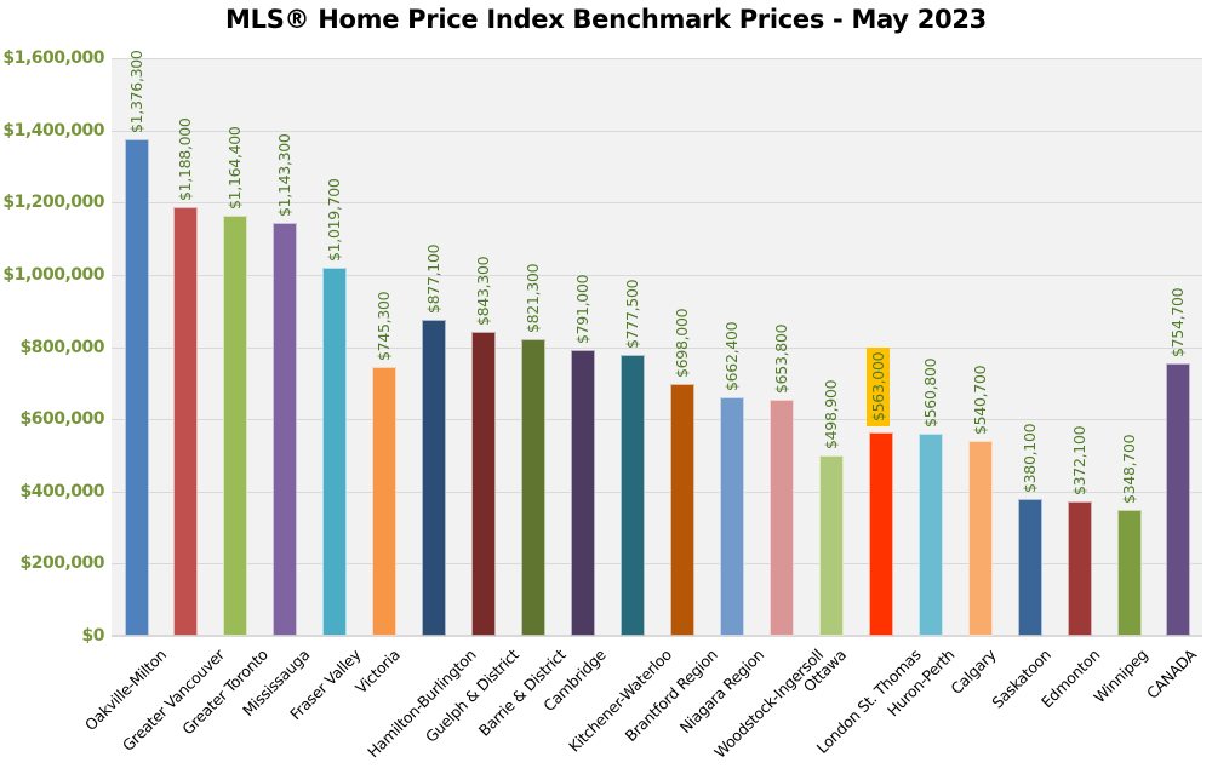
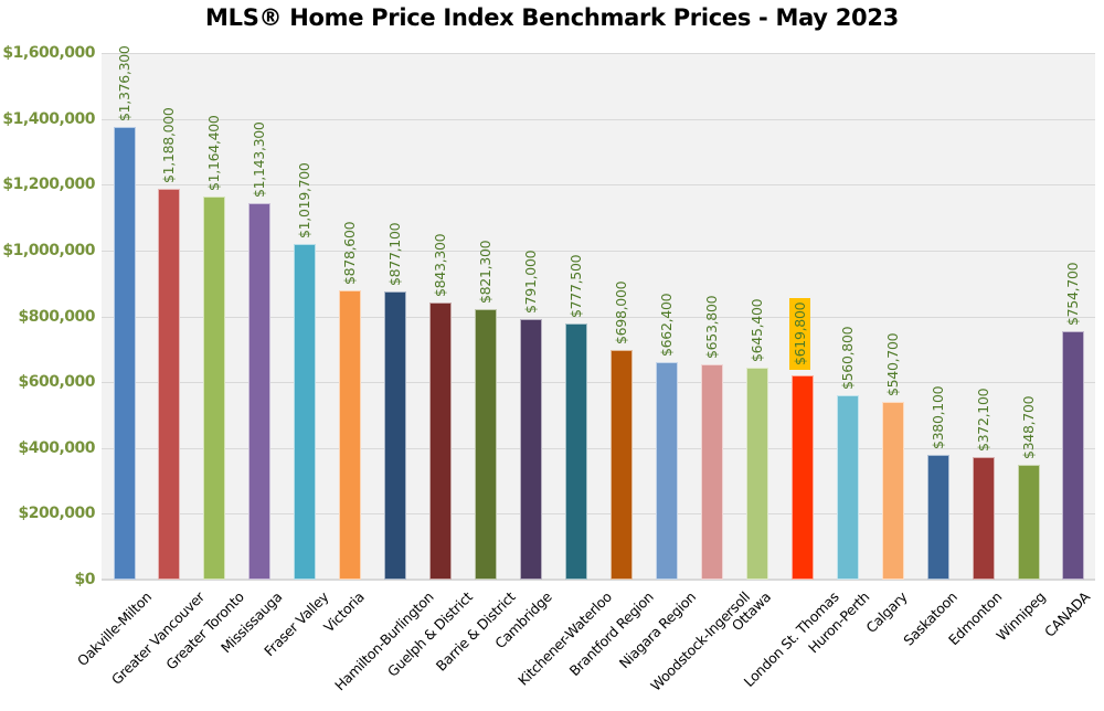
Victoria: $745,300 -> $878,600
Ottawa: $498,900 -> $645,400
London St. Thomas: $563,000 -> $619,800
